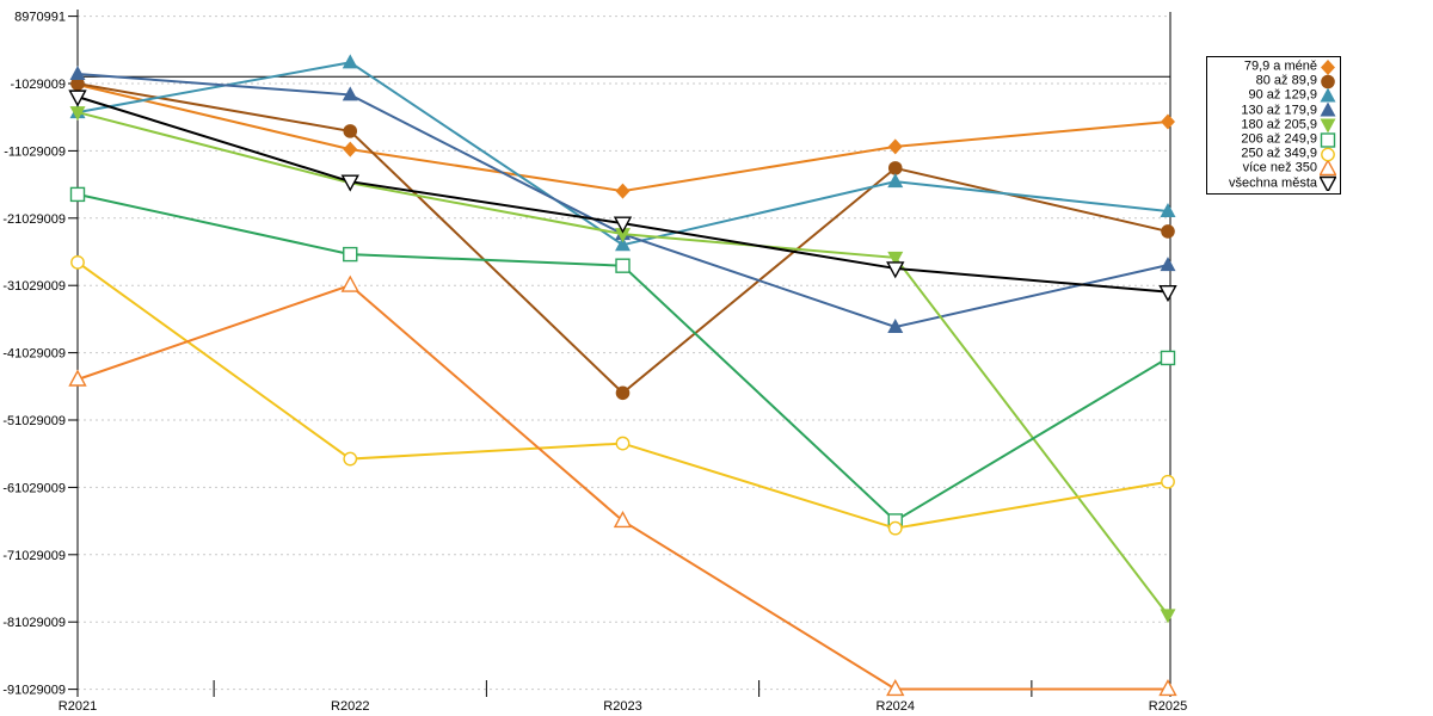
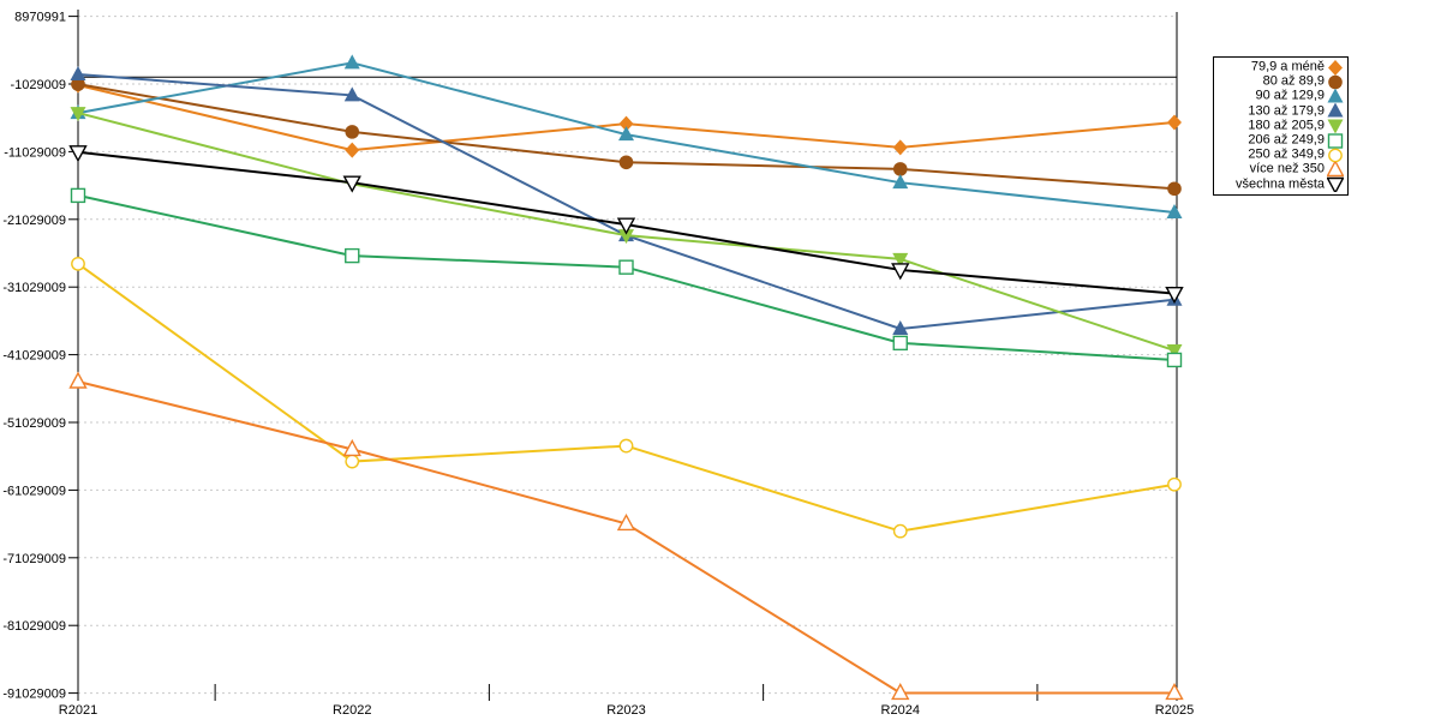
všechna města/R2021: -3000000 -> -11000000
více než 350/R2022: -31000000 -> -55000000
79,9 a méně/R2023: -17000000 -> -7000000
80 až 89,9/R2023: -47000000 -> -13000000
90 až 129,9/R2023: -25000000 -> -8000000
206 až 249,9/R2024: -66000000 -> -39000000
80 až 89,9/R2025: -23000000 -> -16000000
130 až 179,9/R2025: -28000000 -> -33000000
180 až 205,9/R2025: -80000000 -> -40000000
